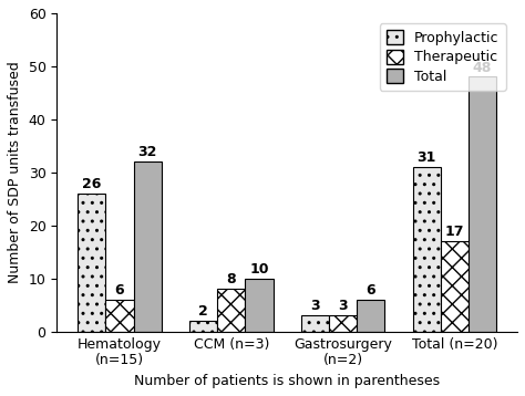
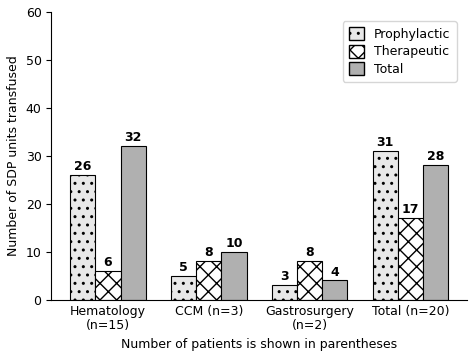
Prophylactic/CCM (n=3): 2 -> 5
Therapeutic/Gastrosurgery (n=2): 3 -> 8
Total/Gastrosurgery (n=2): 6 -> 4
Total/Total (n=20): 48 -> 28
